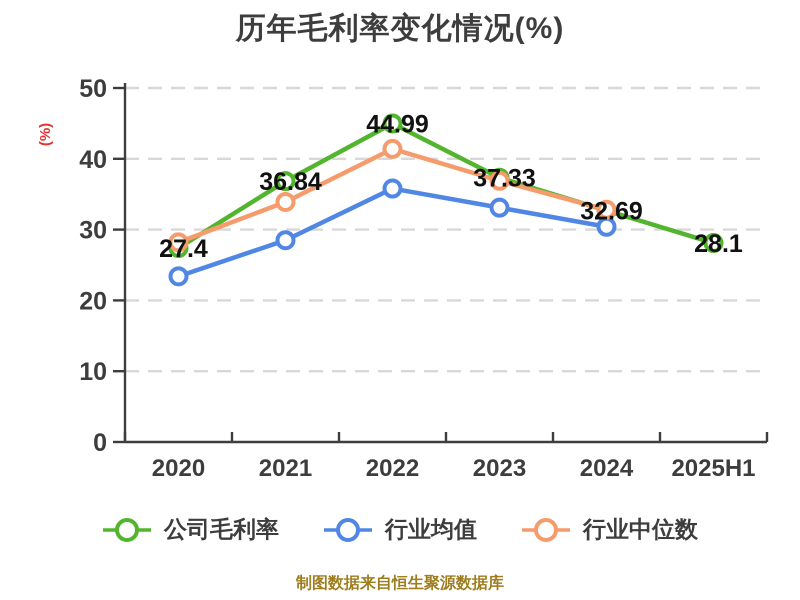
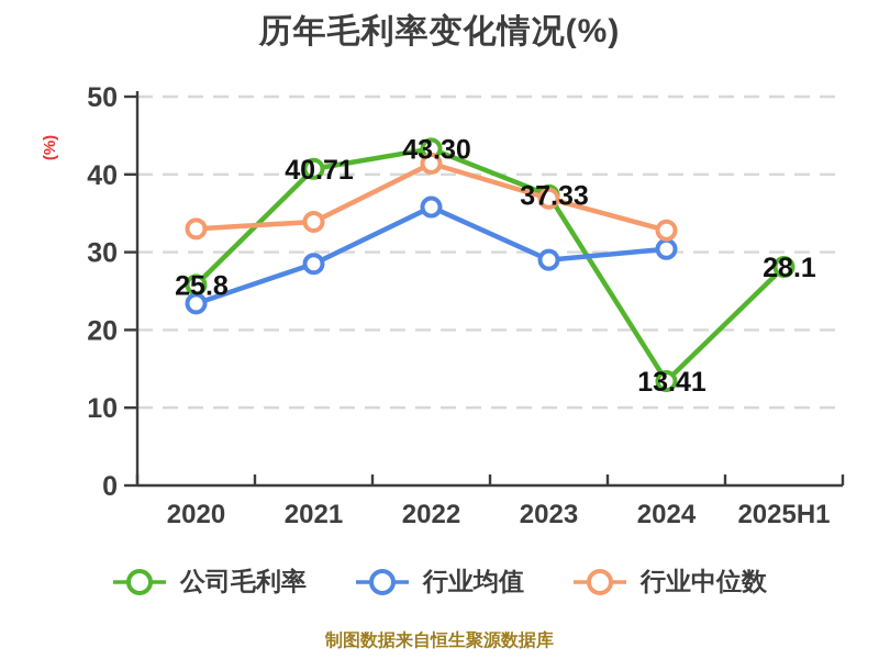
公司毛利率/2020: 27.4 -> 25.8
行业中位数/2020: 28 -> 33
公司毛利率/2021: 36.84 -> 40.71
公司毛利率/2022: 44.99 -> 43.30
行业均值/2023: 33 -> 29
公司毛利率/2024: 32.69 -> 13.41
